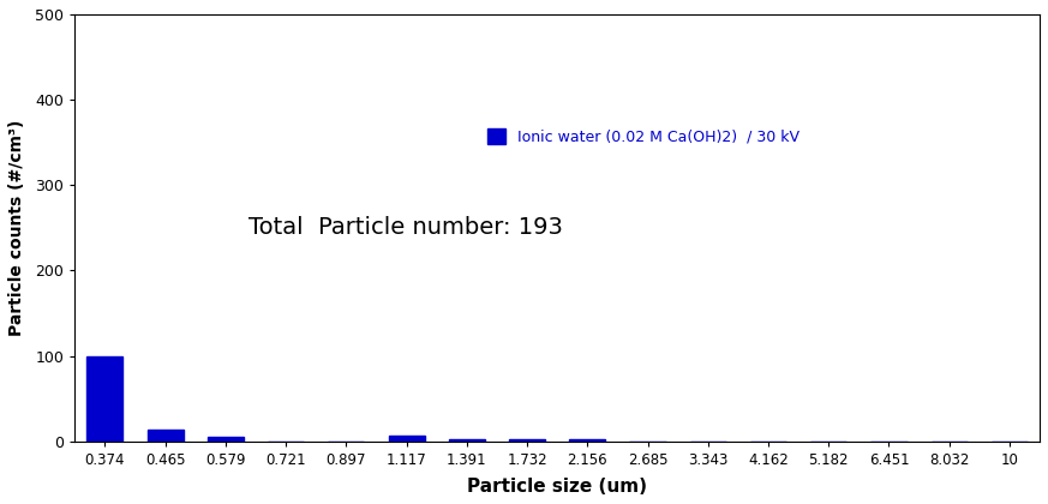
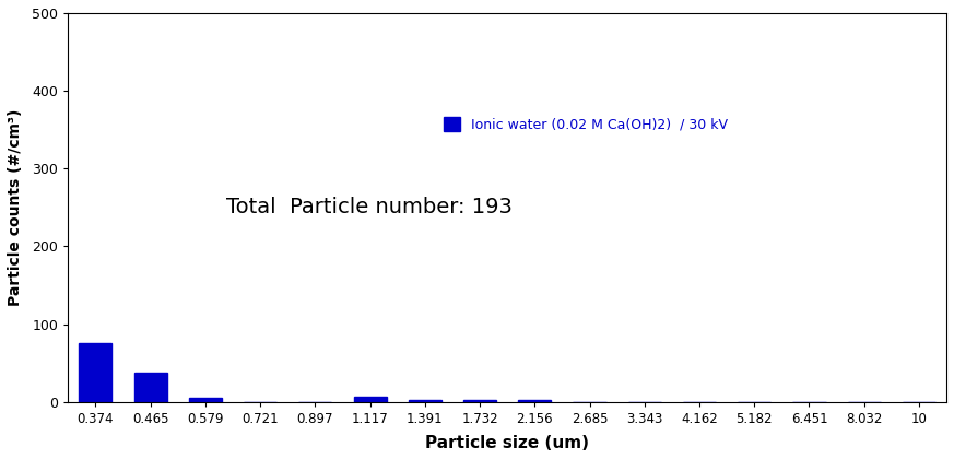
0.374: 99 -> 76
0.465: 13 -> 38
